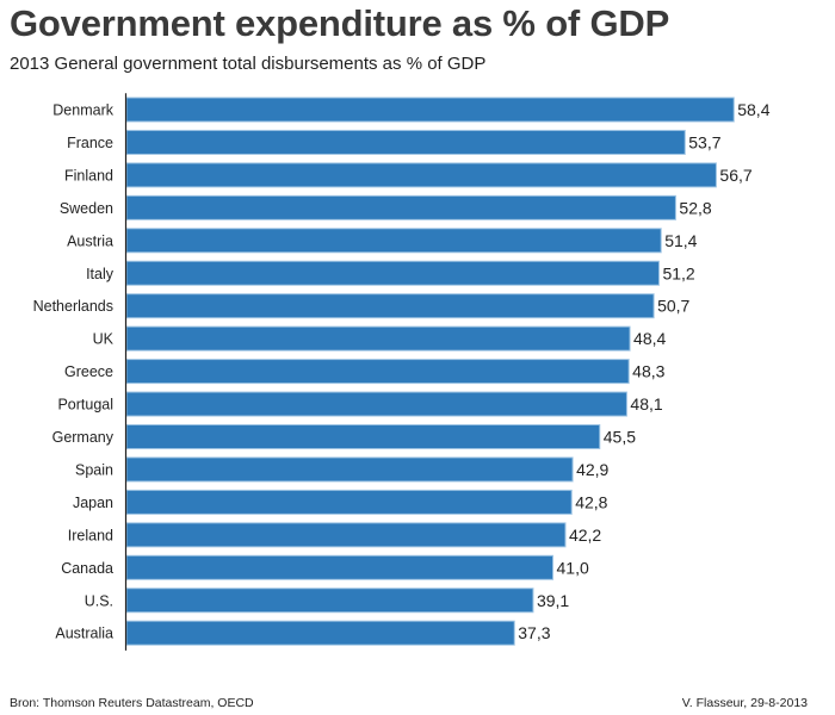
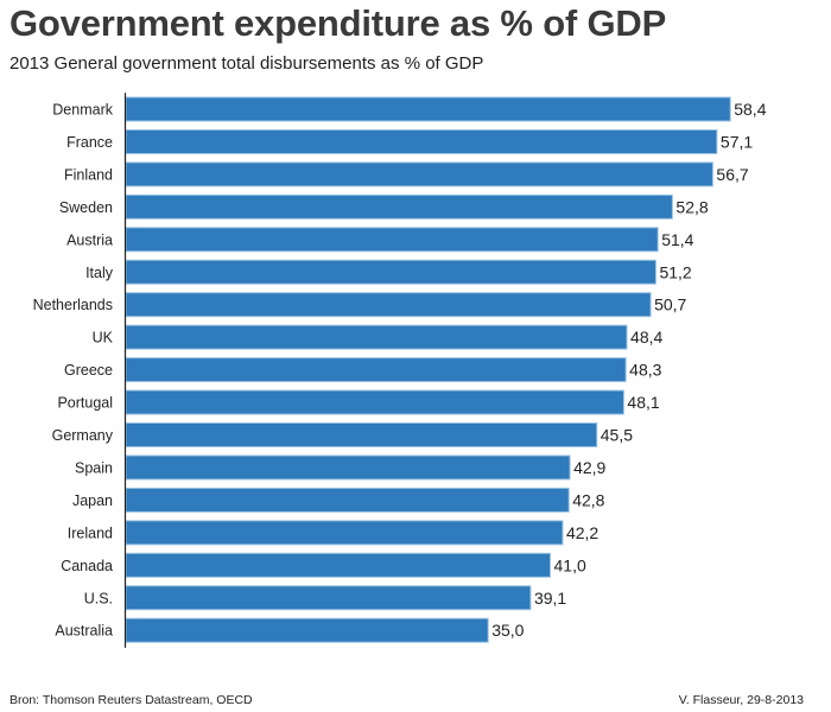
France: 53,7 -> 57,1
Australia: 37,3 -> 35,0
